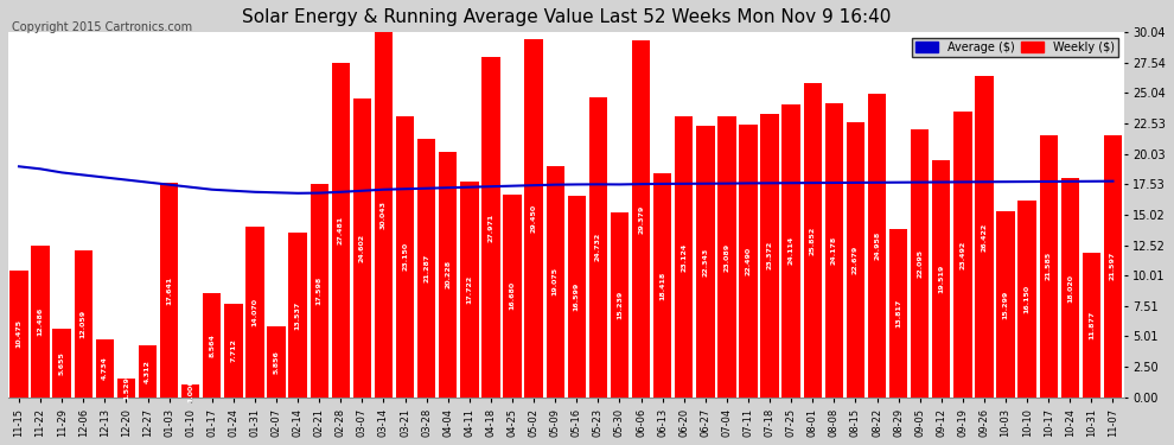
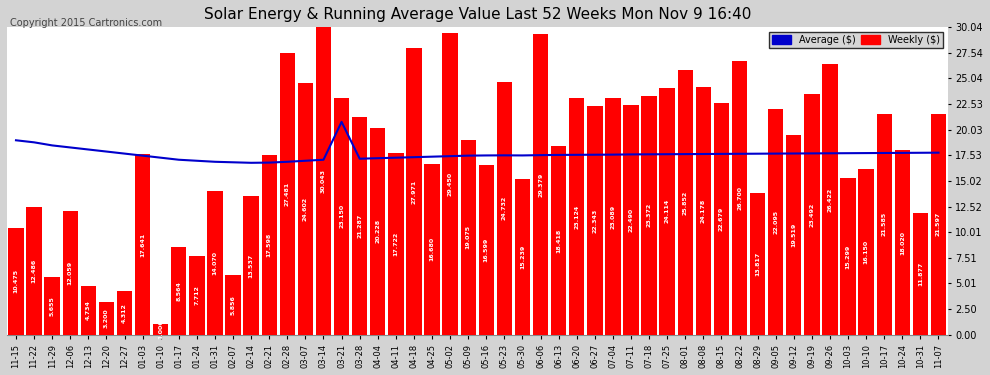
Weekly ($)/12-20: 1.5 -> 3.2
Average ($)/03-21: 17.1 -> 20.8
Weekly ($)/08-22: 25.0 -> 26.7
